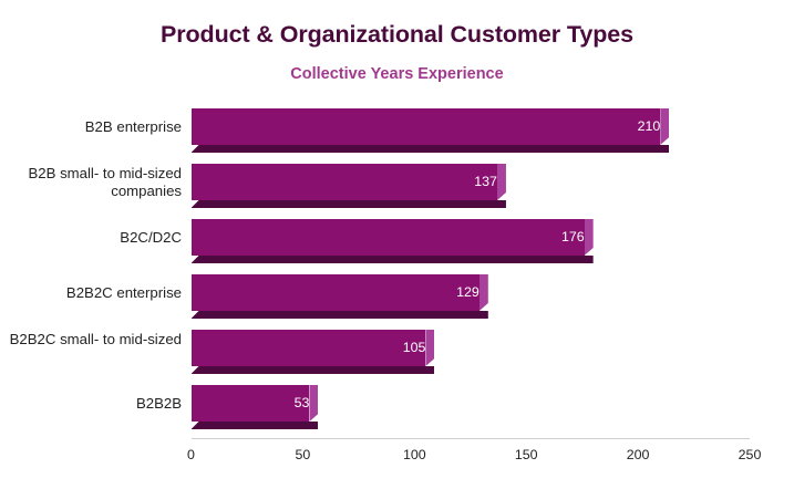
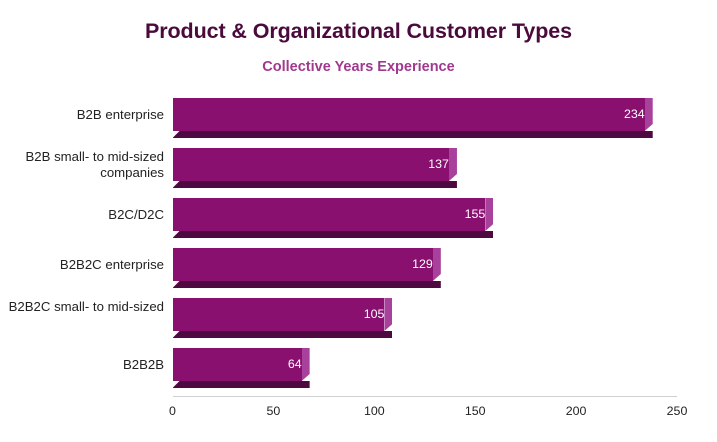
B2B enterprise: 210 -> 234
B2C/D2C: 176 -> 155
B2B2B: 53 -> 64
